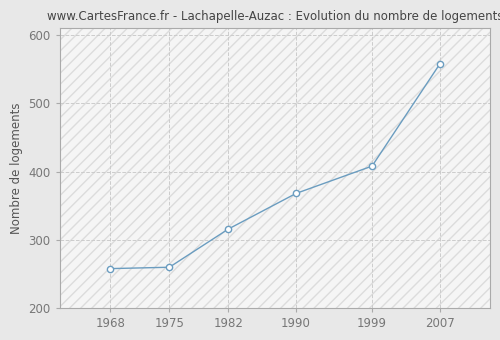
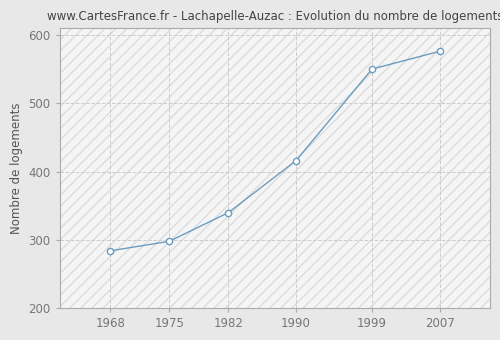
1968: 258 -> 284
1975: 260 -> 298
1982: 316 -> 340
1990: 368 -> 416
1999: 408 -> 550
2007: 557 -> 576
